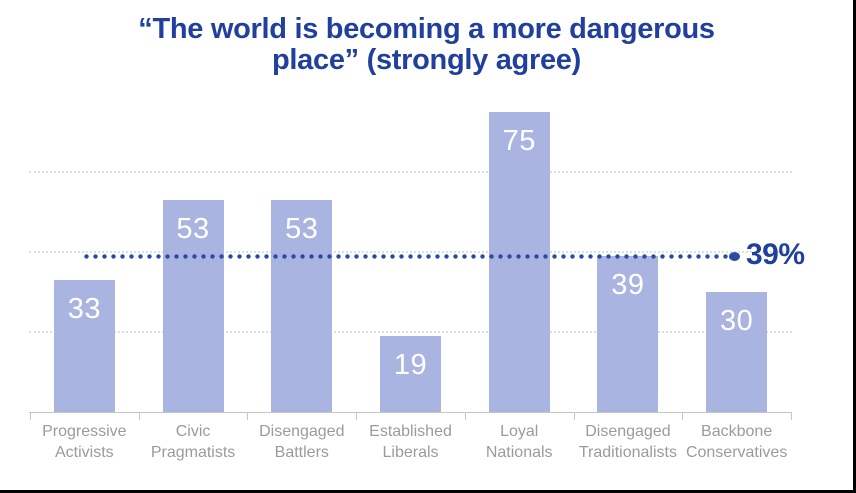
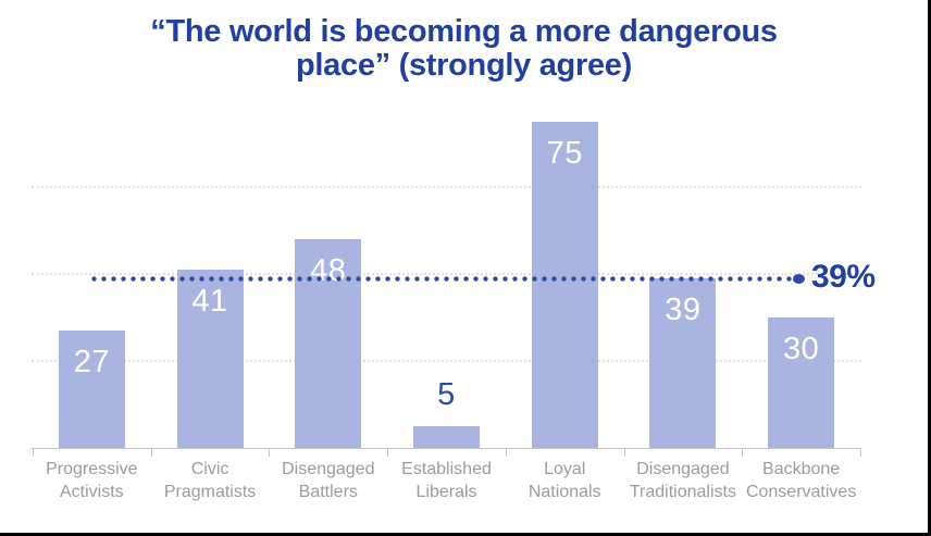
Progressive Activists: 33 -> 27
Civic Pragmatists: 53 -> 41
Disengaged Battlers: 53 -> 48
Established Liberals: 19 -> 5
